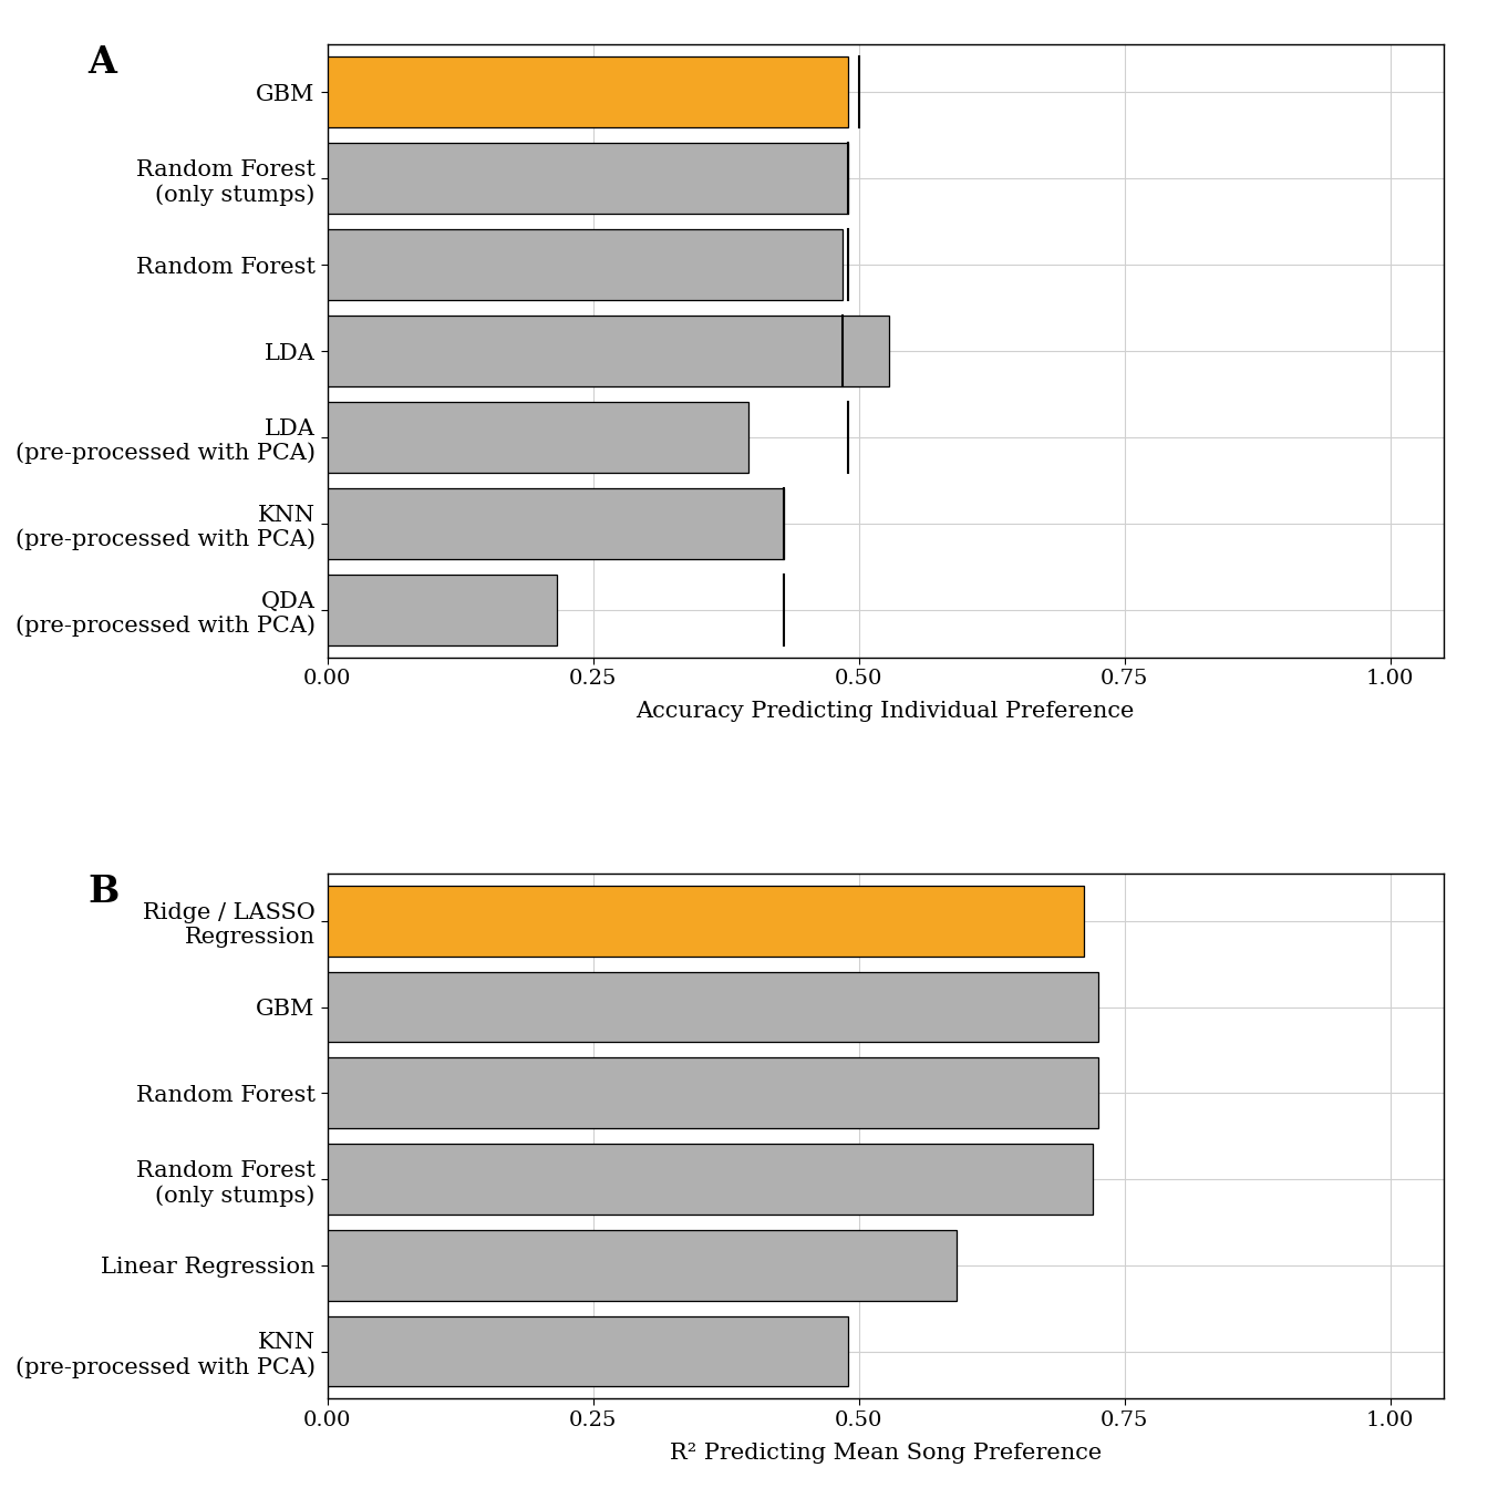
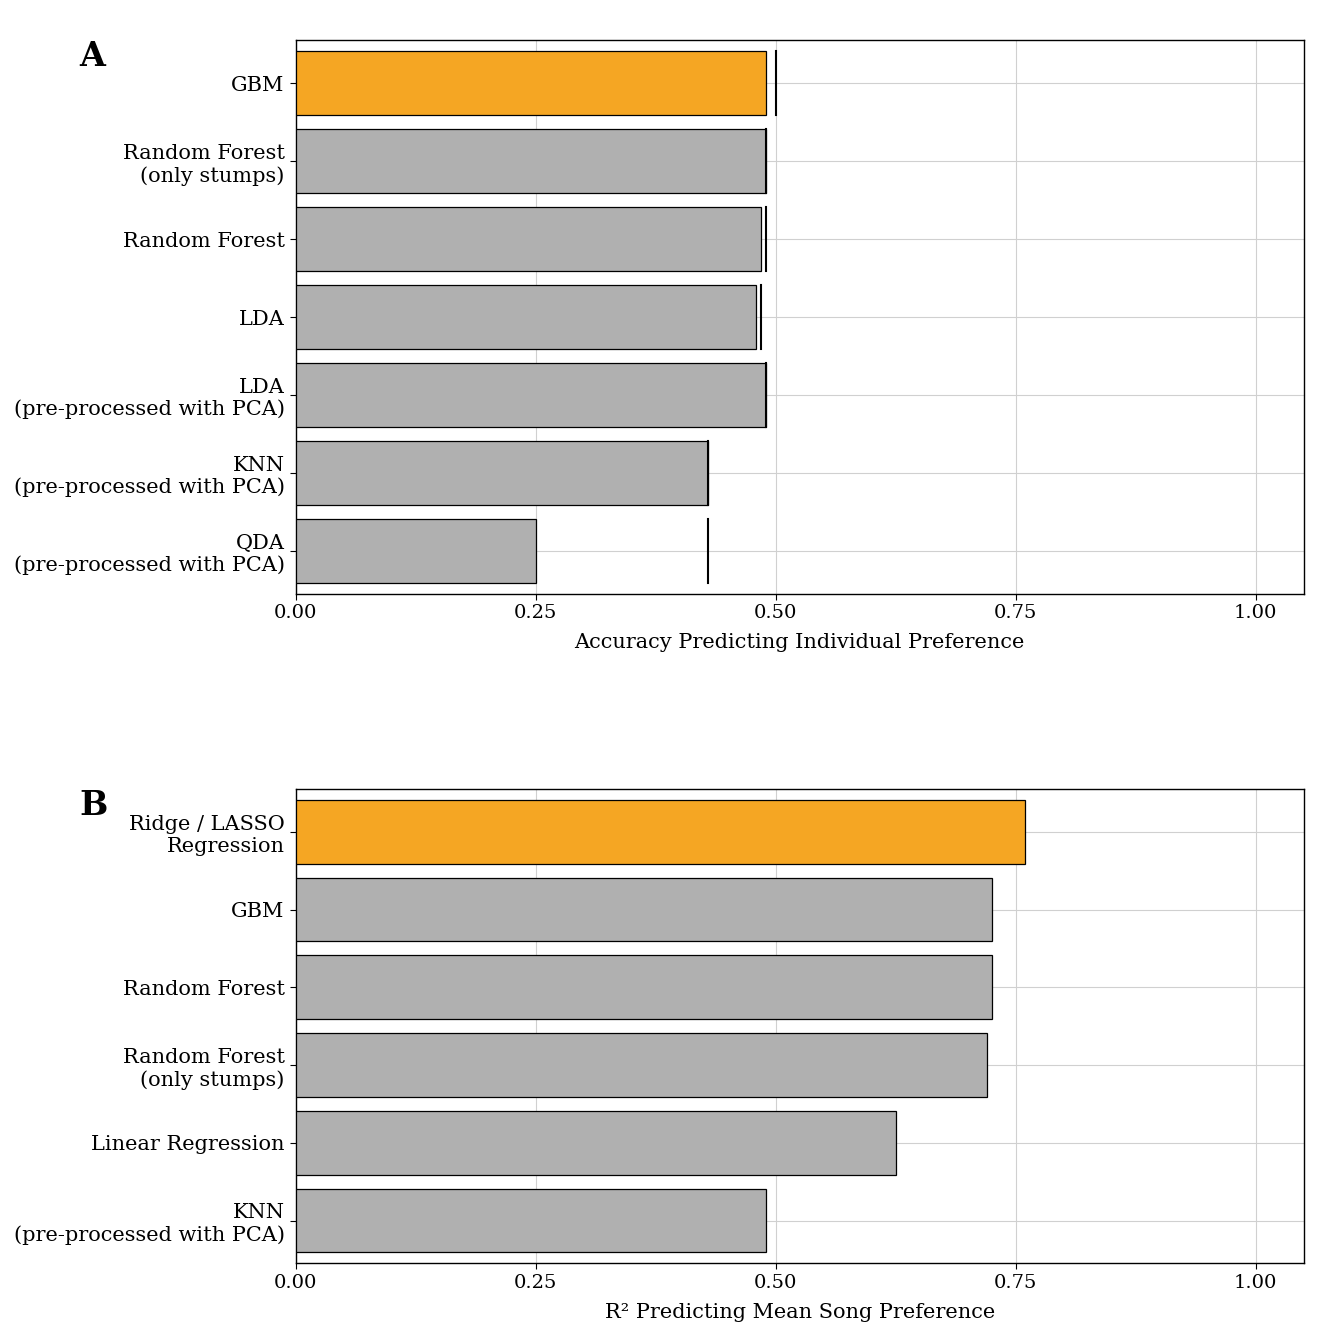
LDA: 0.528 -> 0.480
LDA (pre-processed with PCA): 0.396 -> 0.490
QDA (pre-processed with PCA): 0.216 -> 0.250
Ridge / LASSO Regression: 0.712 -> 0.760
Linear Regression: 0.592 -> 0.625
